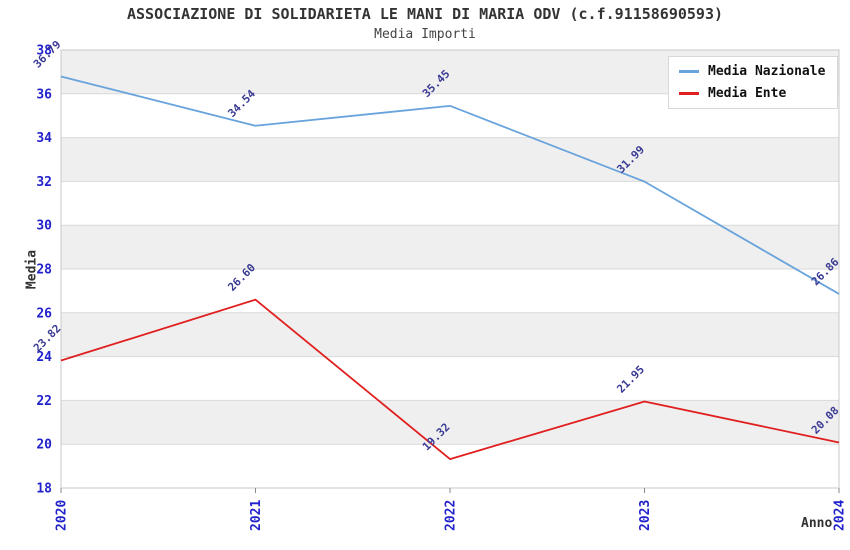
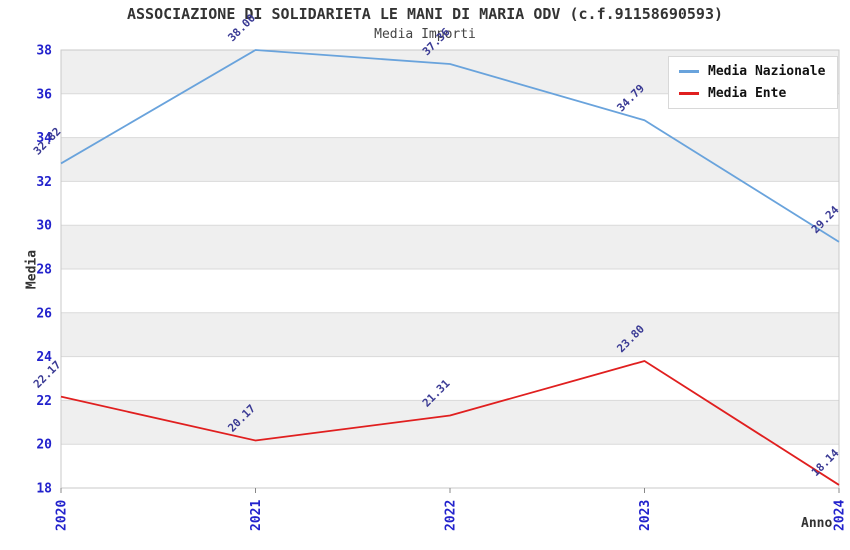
Media Nazionale/2020: 36.79 -> 32.82
Media Ente/2020: 23.82 -> 22.17
Media Nazionale/2021: 34.54 -> 38.00
Media Ente/2021: 26.60 -> 20.17
Media Nazionale/2022: 35.45 -> 37.36
Media Ente/2022: 19.32 -> 21.31
Media Nazionale/2023: 31.99 -> 34.79
Media Ente/2023: 21.95 -> 23.80
Media Nazionale/2024: 26.86 -> 29.24
Media Ente/2024: 20.08 -> 18.14
